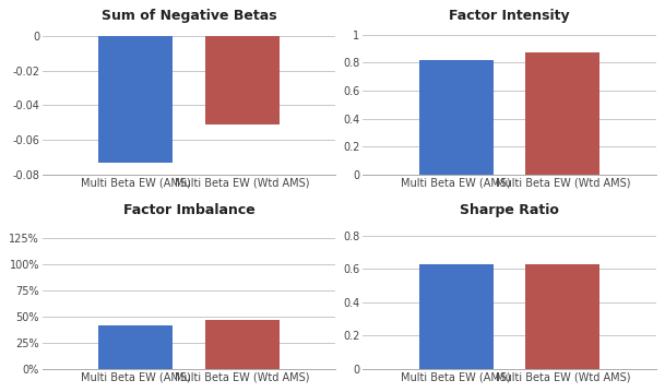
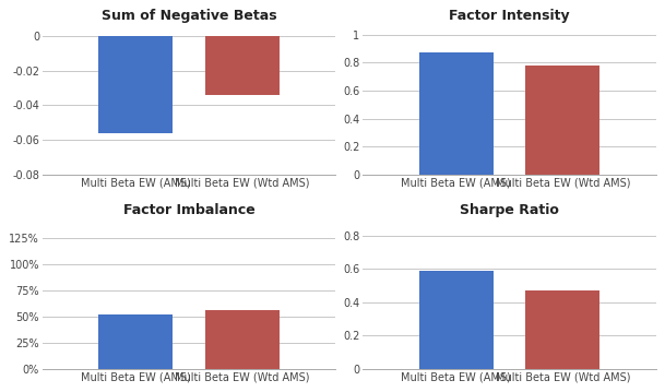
Sum of Negative Betas/Multi Beta EW (AMS): -0.073 -> -0.056
Sum of Negative Betas/Multi Beta EW (Wtd AMS): -0.051 -> -0.034
Factor Intensity/Multi Beta EW (AMS): 0.82 -> 0.87
Factor Intensity/Multi Beta EW (Wtd AMS): 0.88 -> 0.78
Factor Imbalance/Multi Beta EW (AMS): 42% -> 52%
Factor Imbalance/Multi Beta EW (Wtd AMS): 47% -> 56%
Sharpe Ratio/Multi Beta EW (AMS): 0.62 -> 0.59
Sharpe Ratio/Multi Beta EW (Wtd AMS): 0.63 -> 0.47
